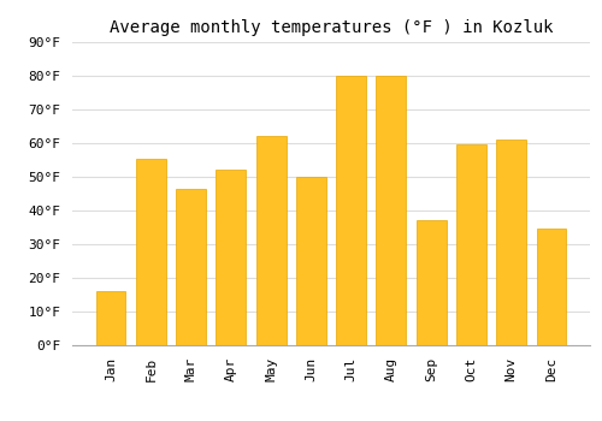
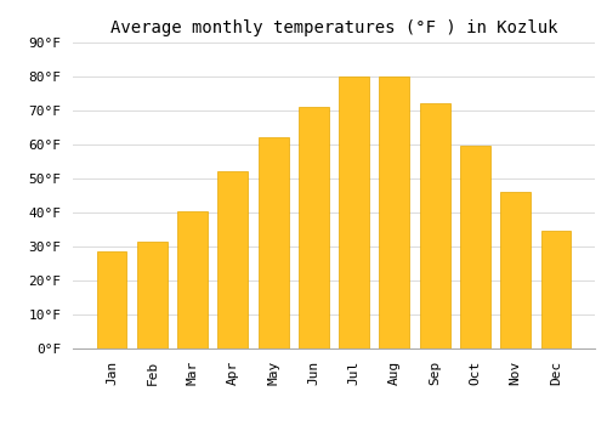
Jan: 16.0°F -> 28.5°F
Feb: 55.5°F -> 31.5°F
Mar: 46.5°F -> 40.5°F
Jun: 50.0°F -> 71.0°F
Sep: 37.0°F -> 72.0°F
Nov: 61.0°F -> 46.0°F
